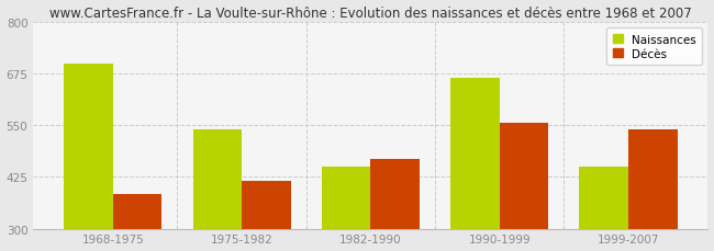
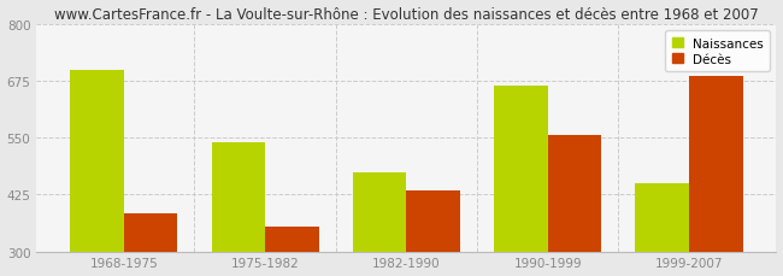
Décès/1975-1982: 415 -> 355
Naissances/1982-1990: 450 -> 475
Décès/1982-1990: 468 -> 435
Décès/1999-2007: 540 -> 685
